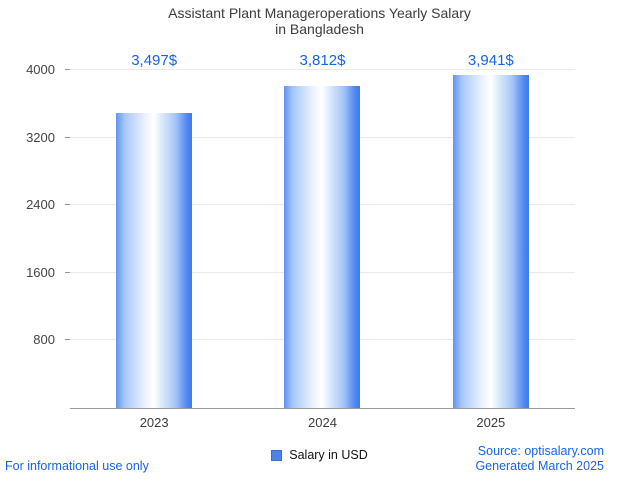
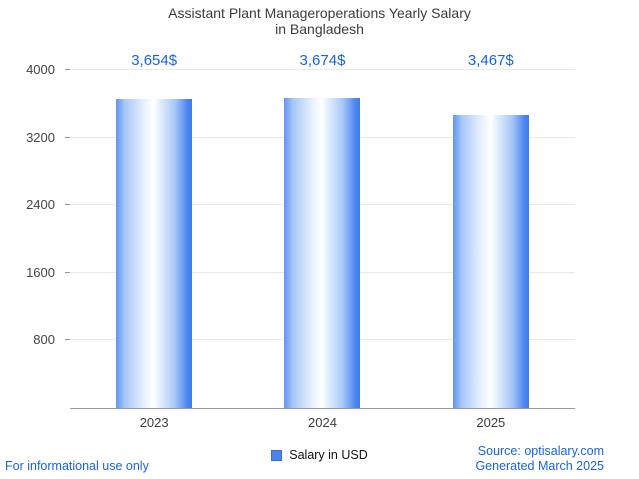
2023: 3,497 -> 3,654
2024: 3,812 -> 3,674
2025: 3,941 -> 3,467
